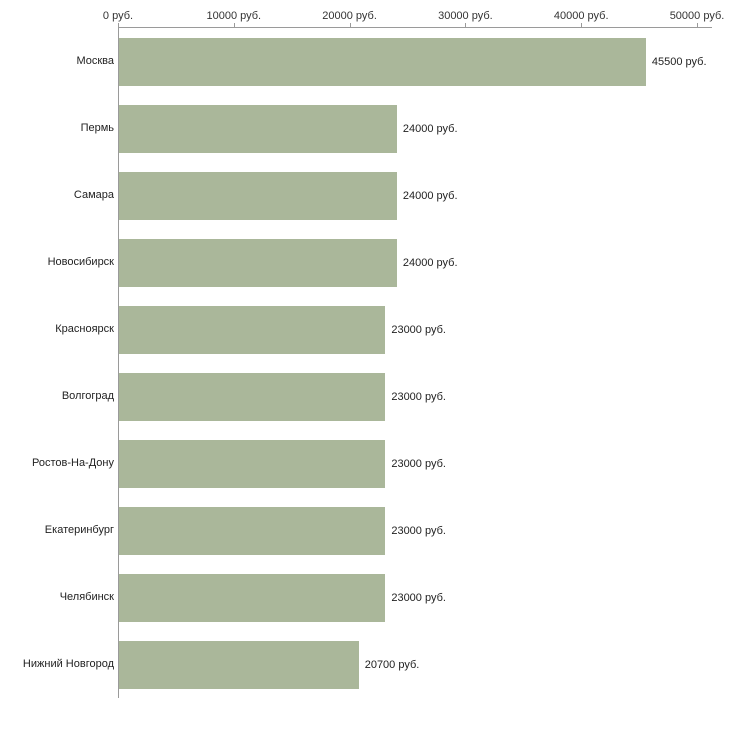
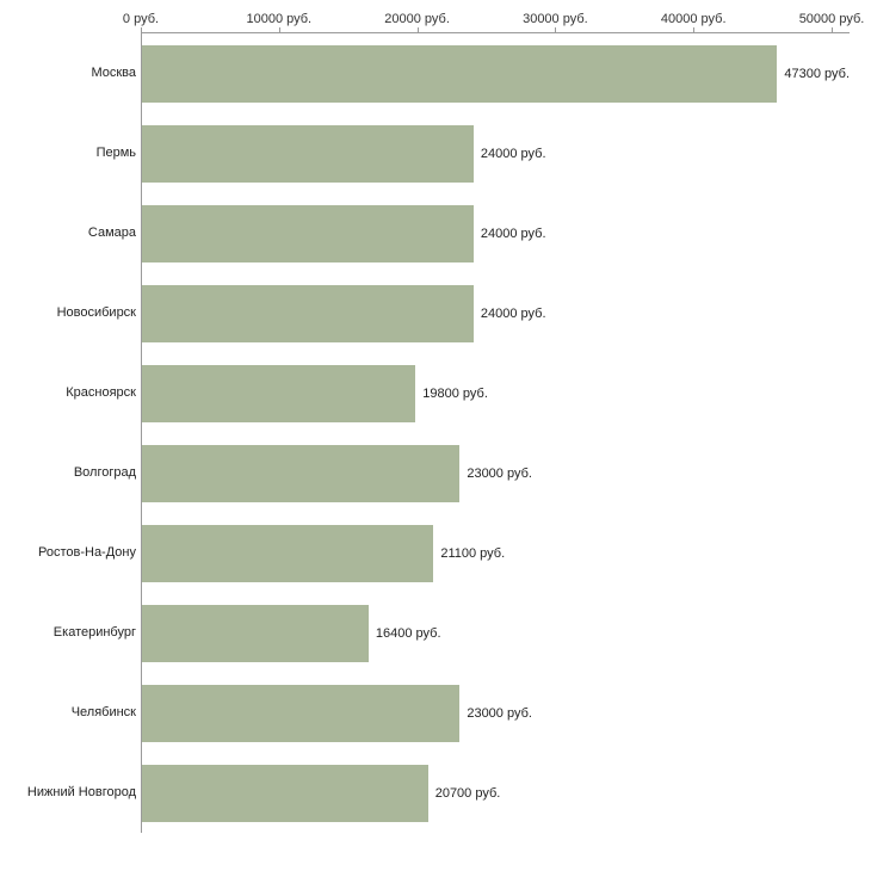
Москва: 45500 -> 47300
Красноярск: 23000 -> 19800
Ростов-На-Дону: 23000 -> 21100
Екатеринбург: 23000 -> 16400
